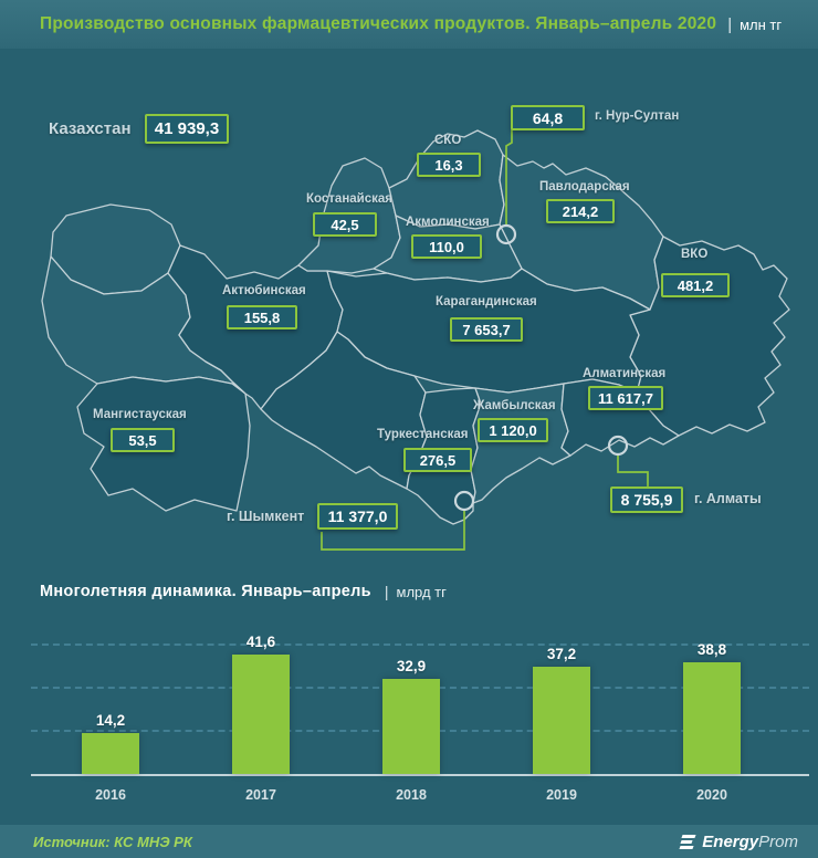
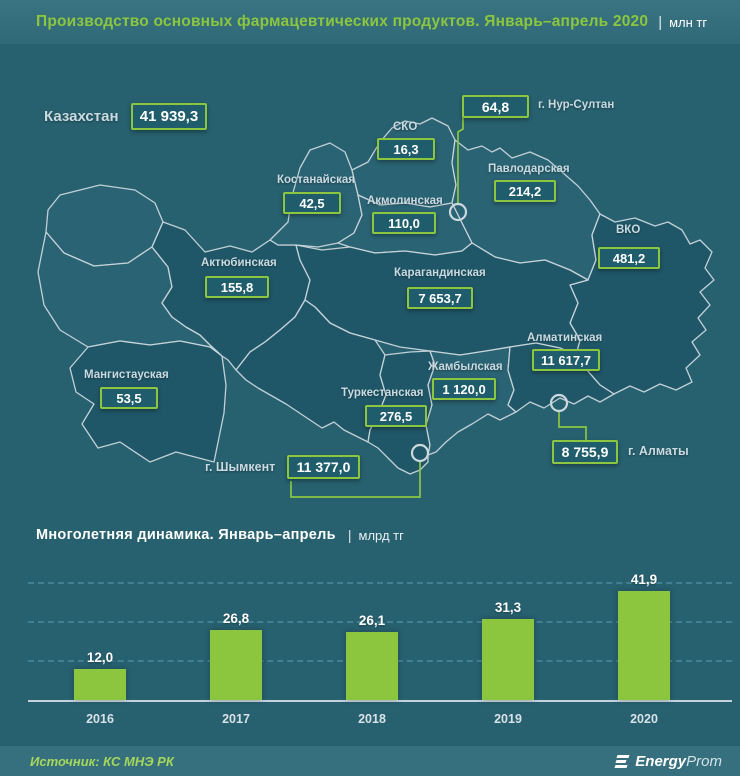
2016: 14,2 -> 12,0
2017: 41,6 -> 26,8
2018: 32,9 -> 26,1
2019: 37,2 -> 31,3
2020: 38,8 -> 41,9
